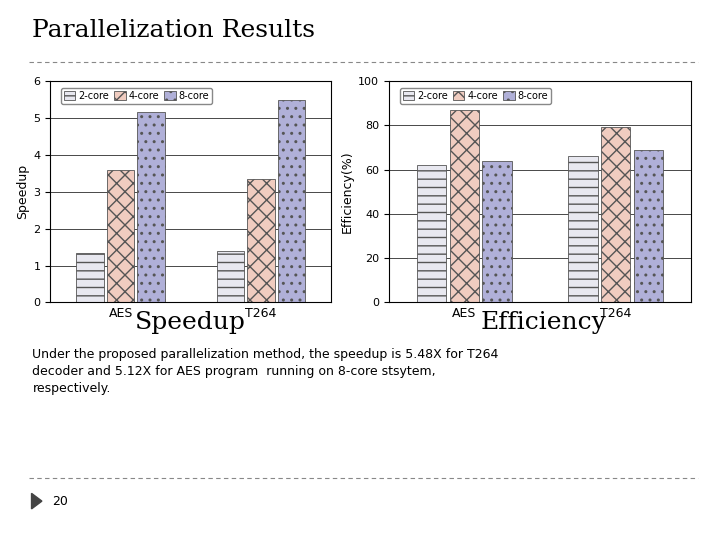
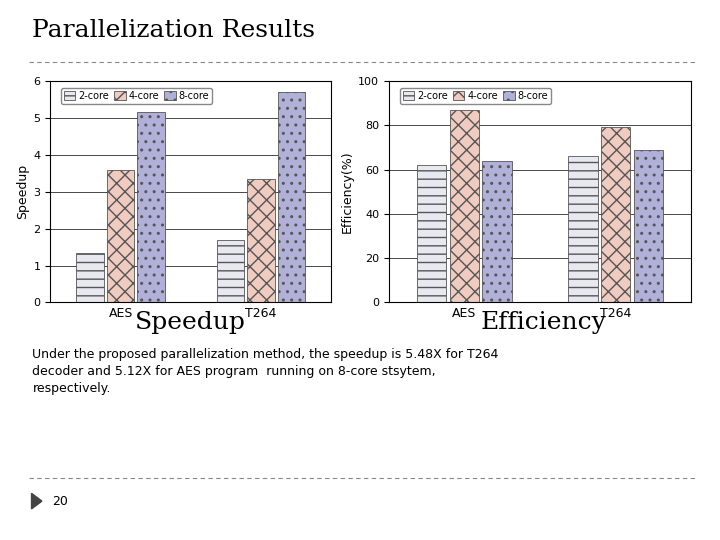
2-core/T264: 1.40 -> 1.70
8-core/T264: 5.48 -> 5.70
